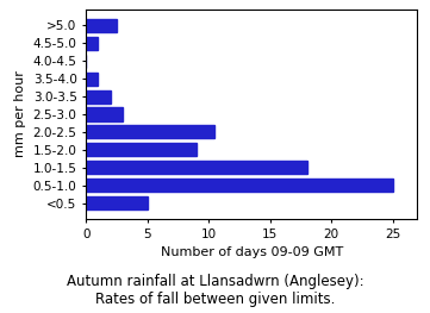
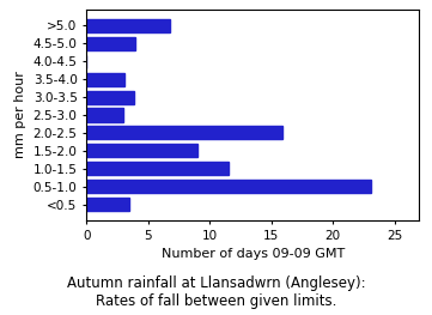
>5.0: 2.5 -> 6.8
4.5-5.0: 1.0 -> 4.0
3.5-4.0: 1.0 -> 3.1
3.0-3.5: 2.0 -> 3.9
2.0-2.5: 10.5 -> 15.9
1.0-1.5: 18.0 -> 11.5
0.5-1.0: 25.0 -> 23.1
<0.5: 5.0 -> 3.5
